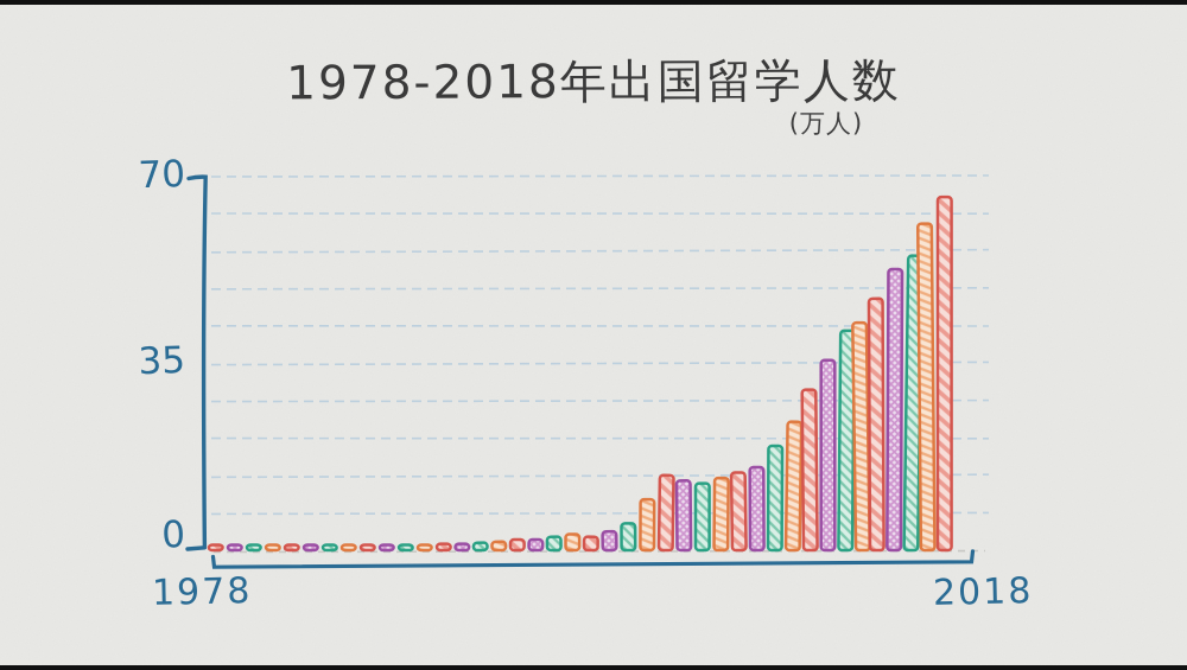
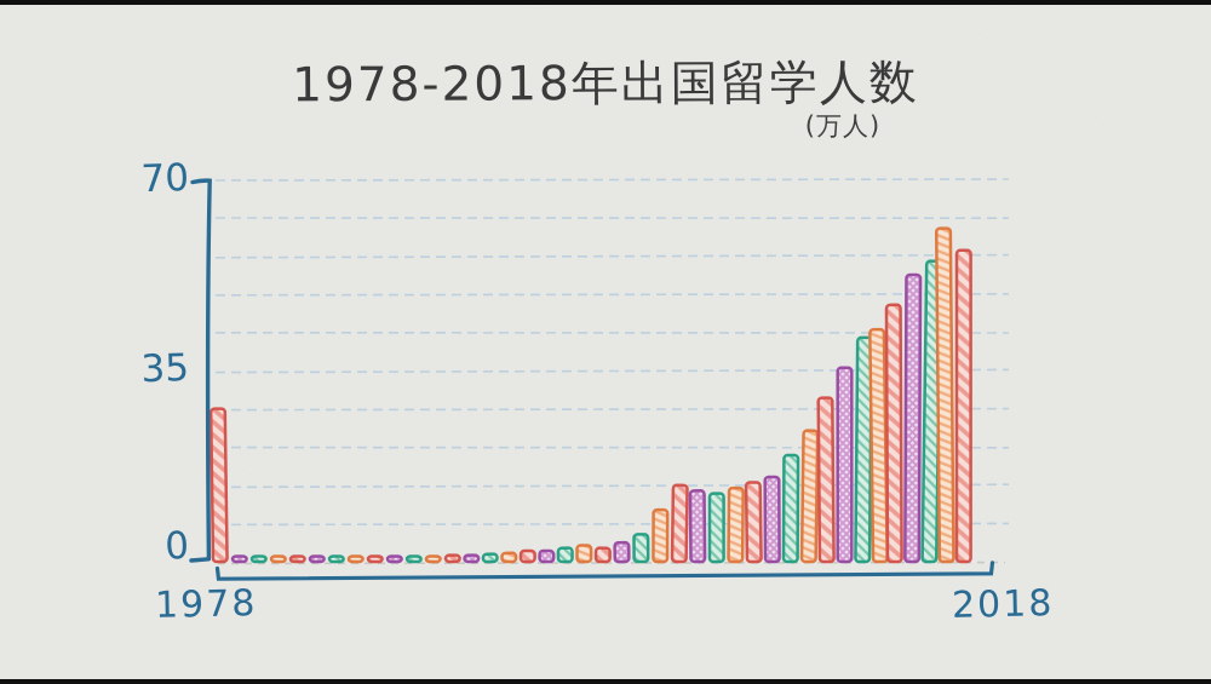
1978: 1 -> 28
2018: 66 -> 57
